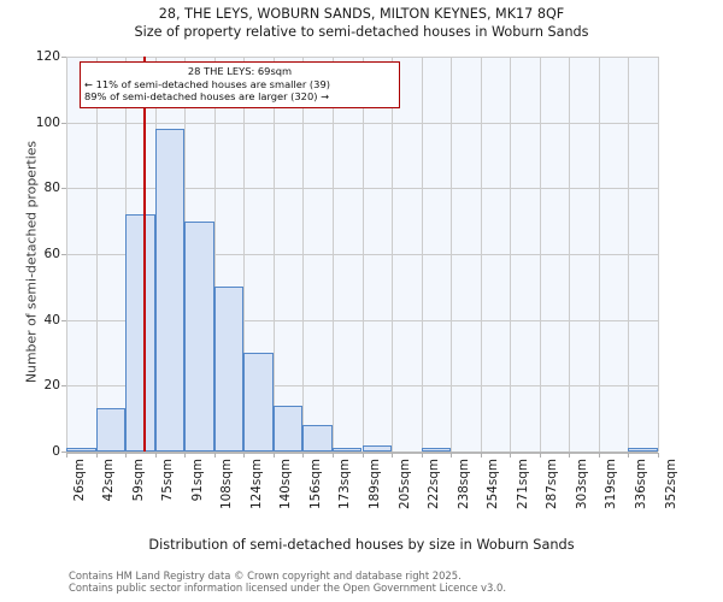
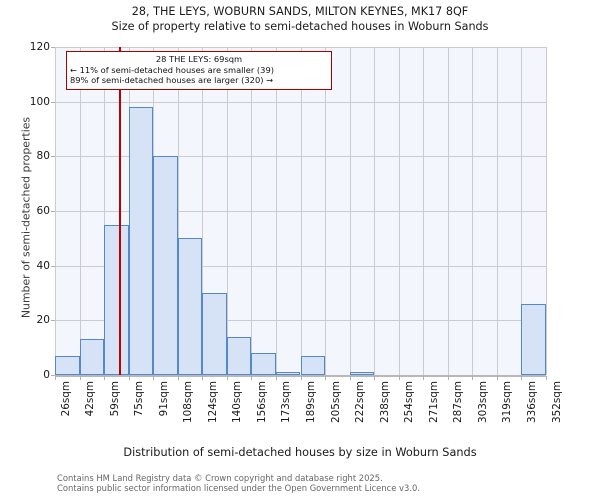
26sqm: 1 -> 7
59sqm: 72 -> 55
91sqm: 70 -> 80
189sqm: 2 -> 7
336sqm: 1 -> 26
